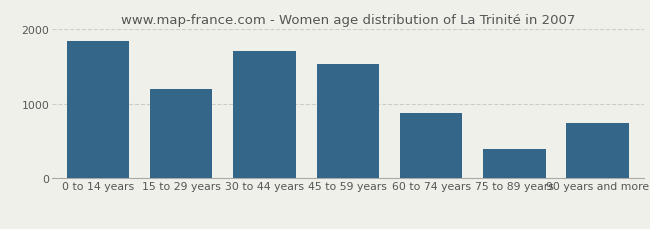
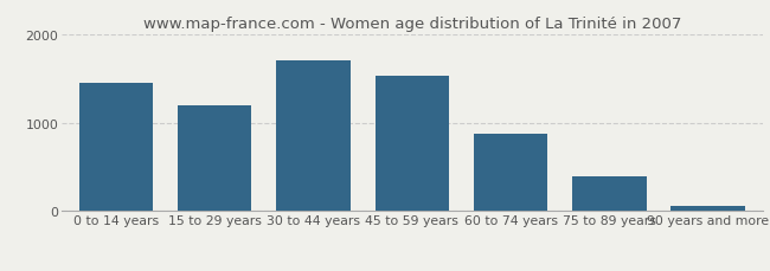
0 to 14 years: 1840 -> 1450
90 years and more: 740 -> 60
